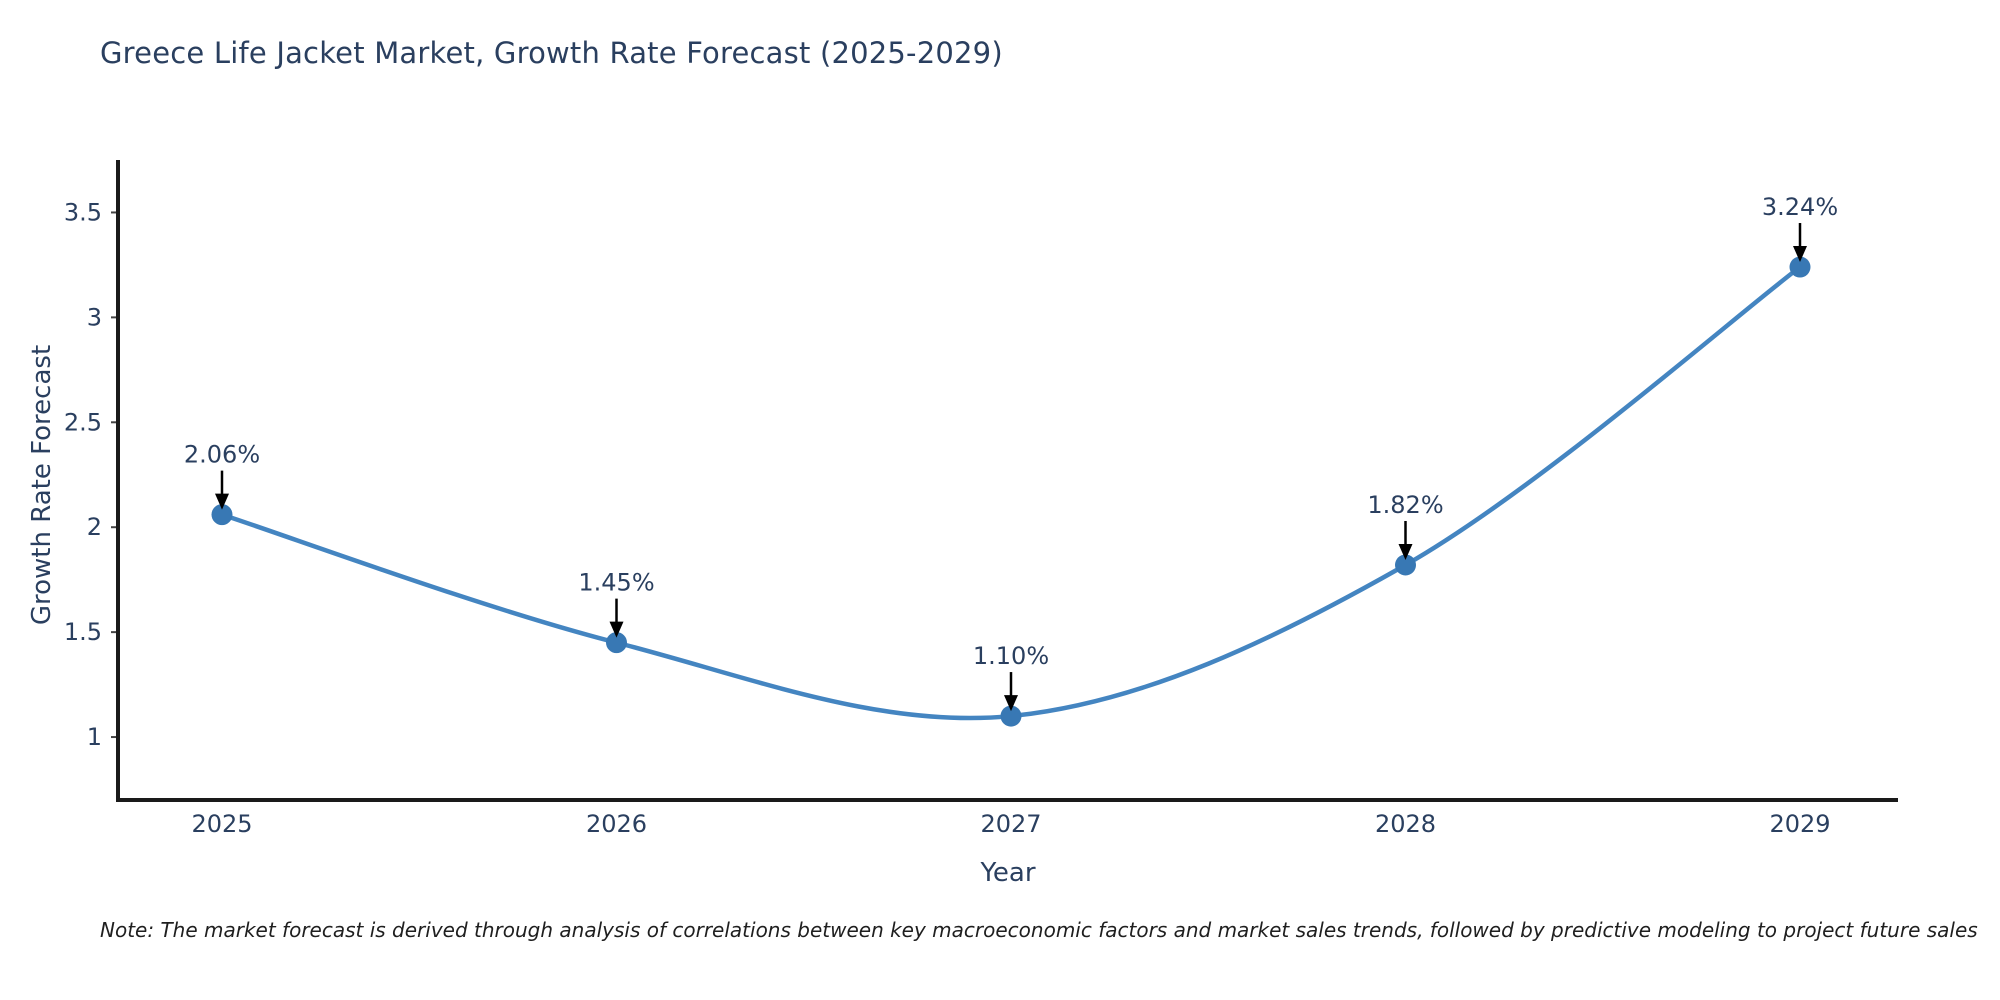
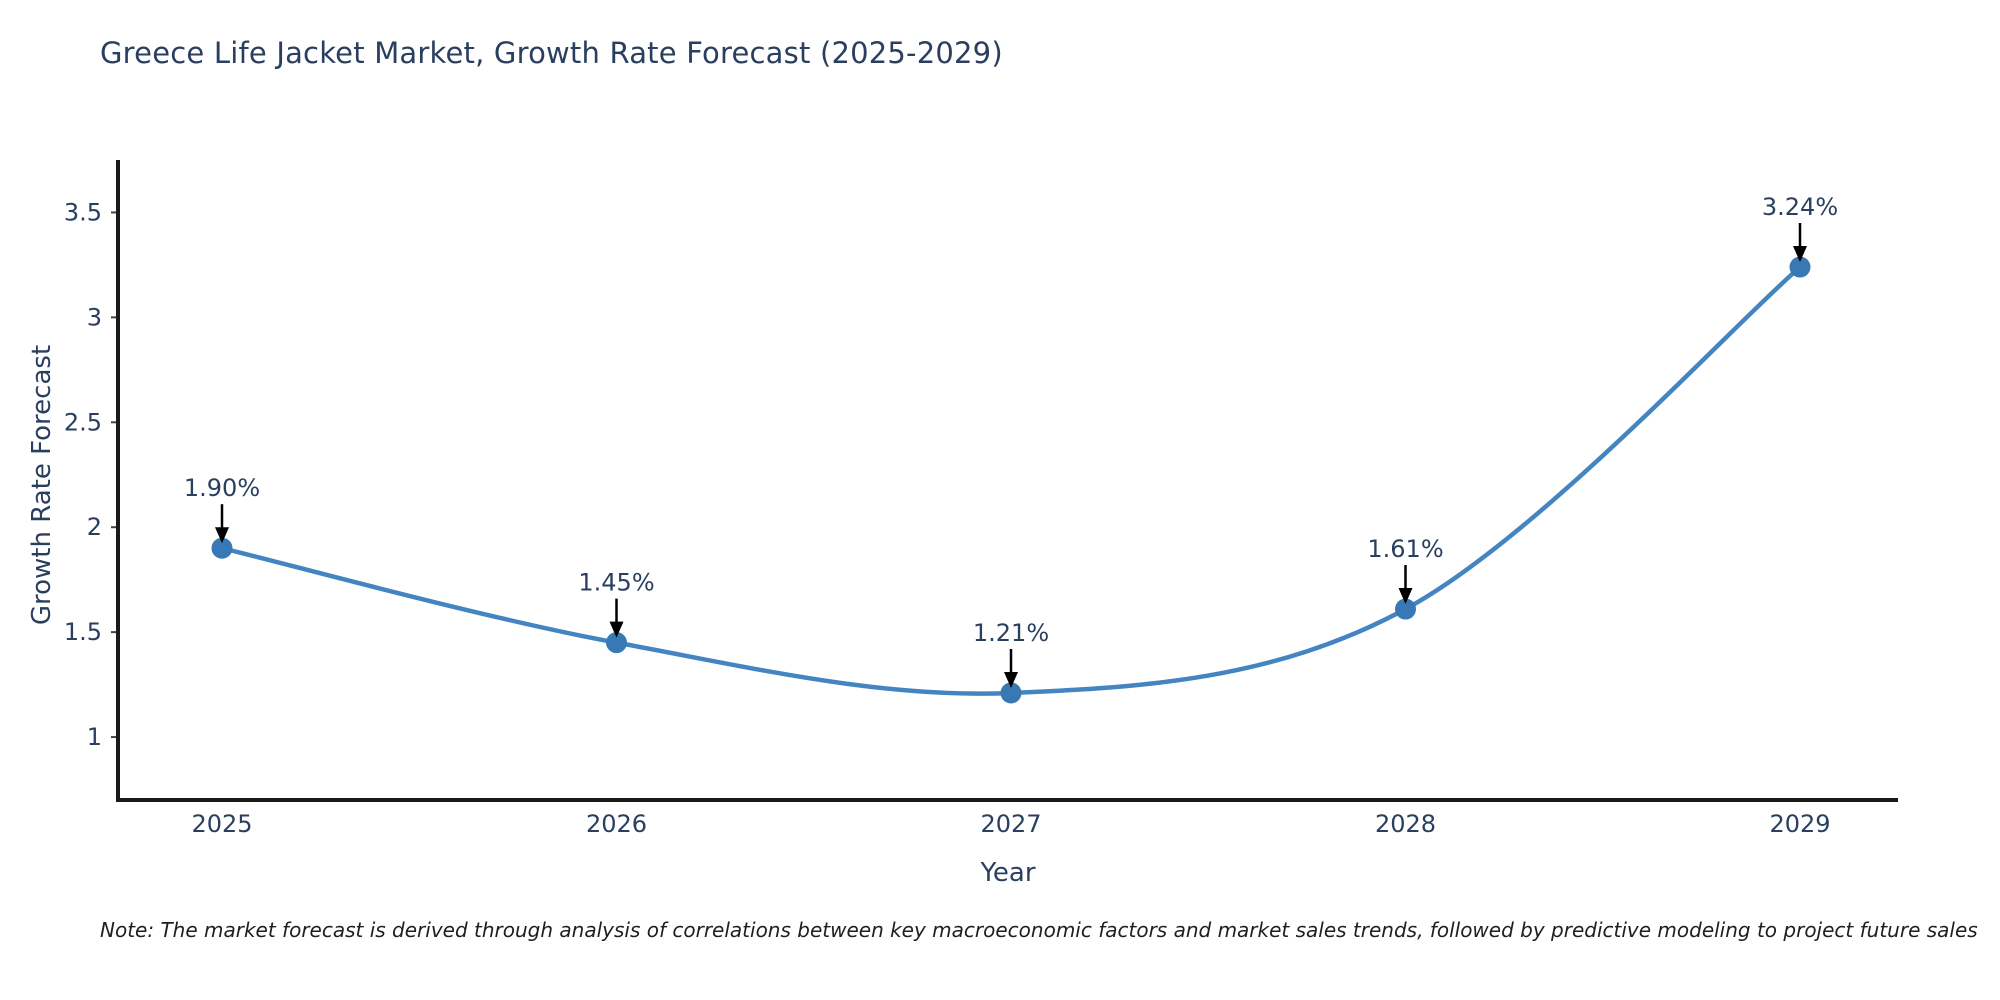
2025: 2.06% -> 1.90%
2027: 1.10% -> 1.21%
2028: 1.82% -> 1.61%
